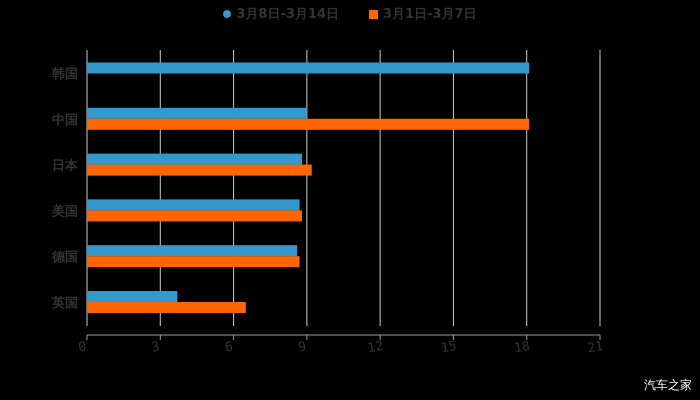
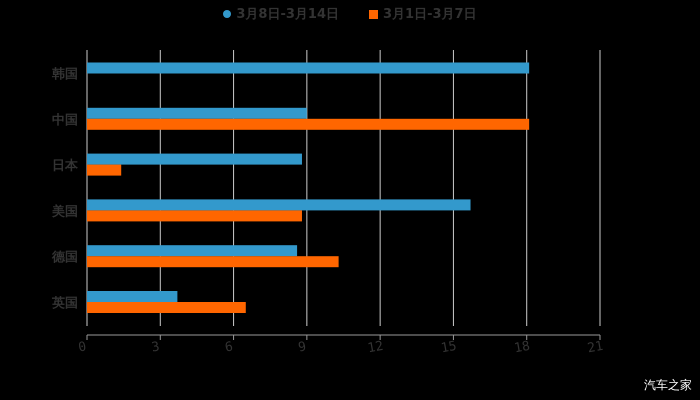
3月1日-3月7日/日本: 9.2 -> 1.4
3月8日-3月14日/美国: 8.7 -> 15.7
3月1日-3月7日/德国: 8.7 -> 10.3
